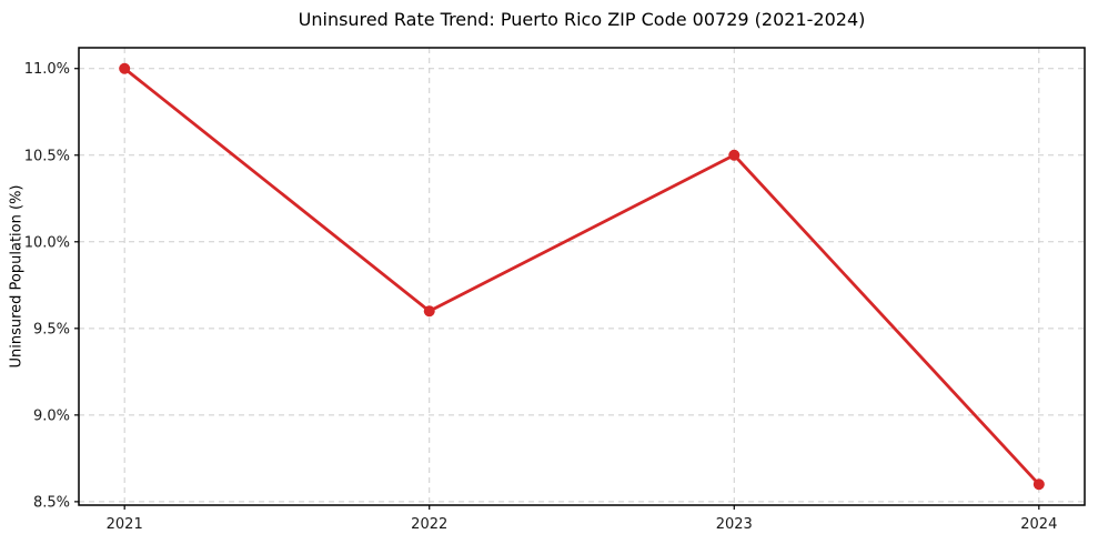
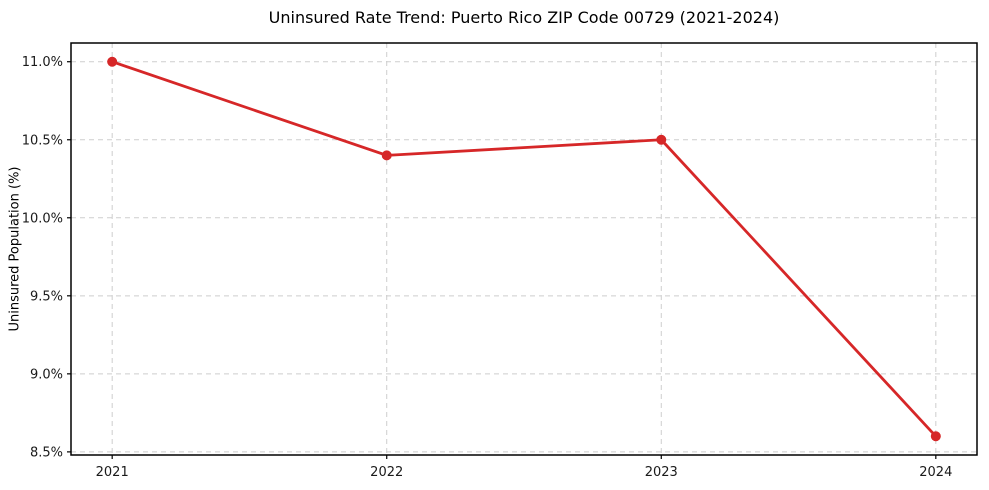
2022: 9.6% -> 10.4%
